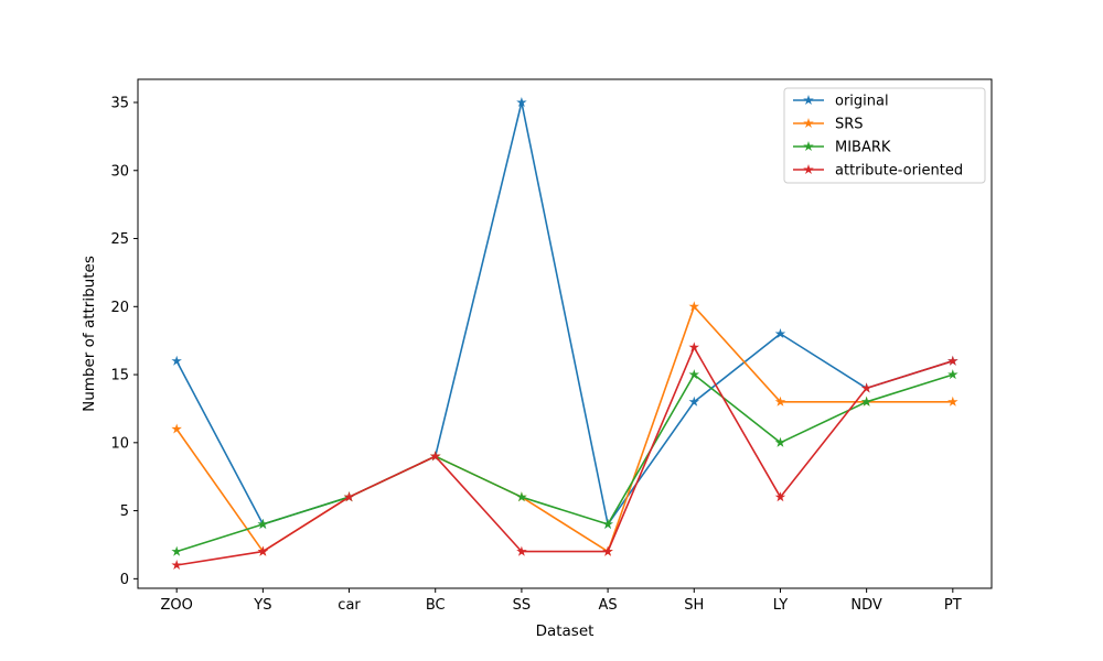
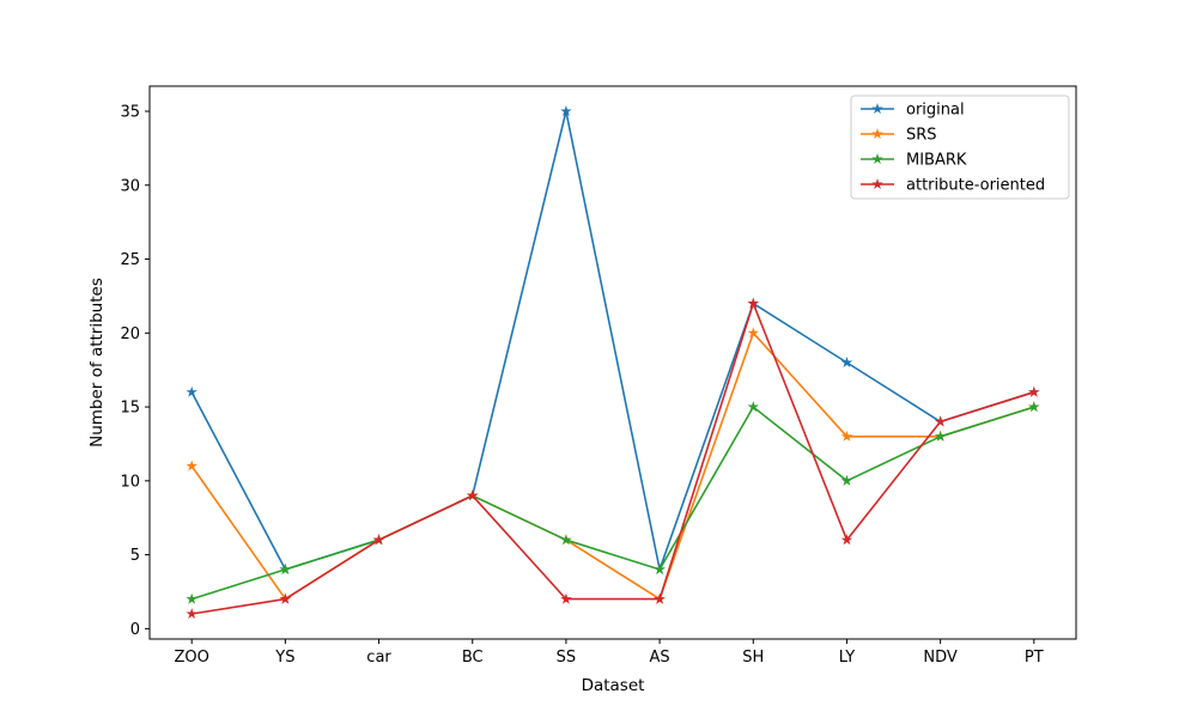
original/SH: 13 -> 22
attribute-oriented/SH: 17 -> 22
SRS/PT: 13 -> 15
